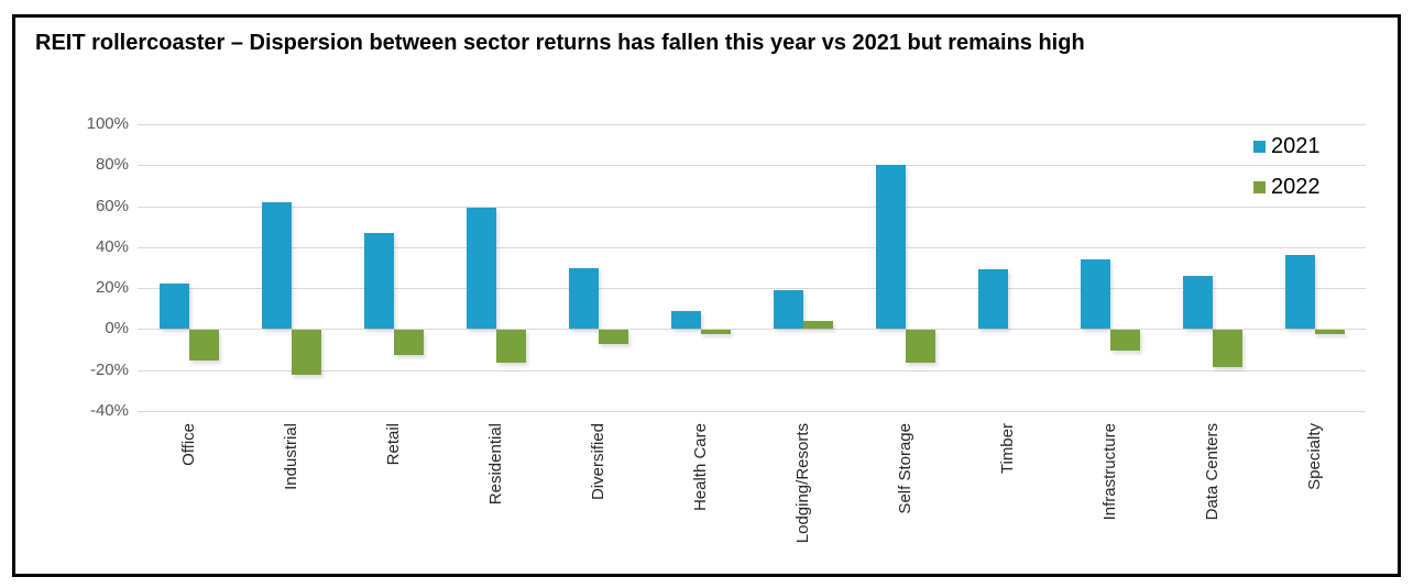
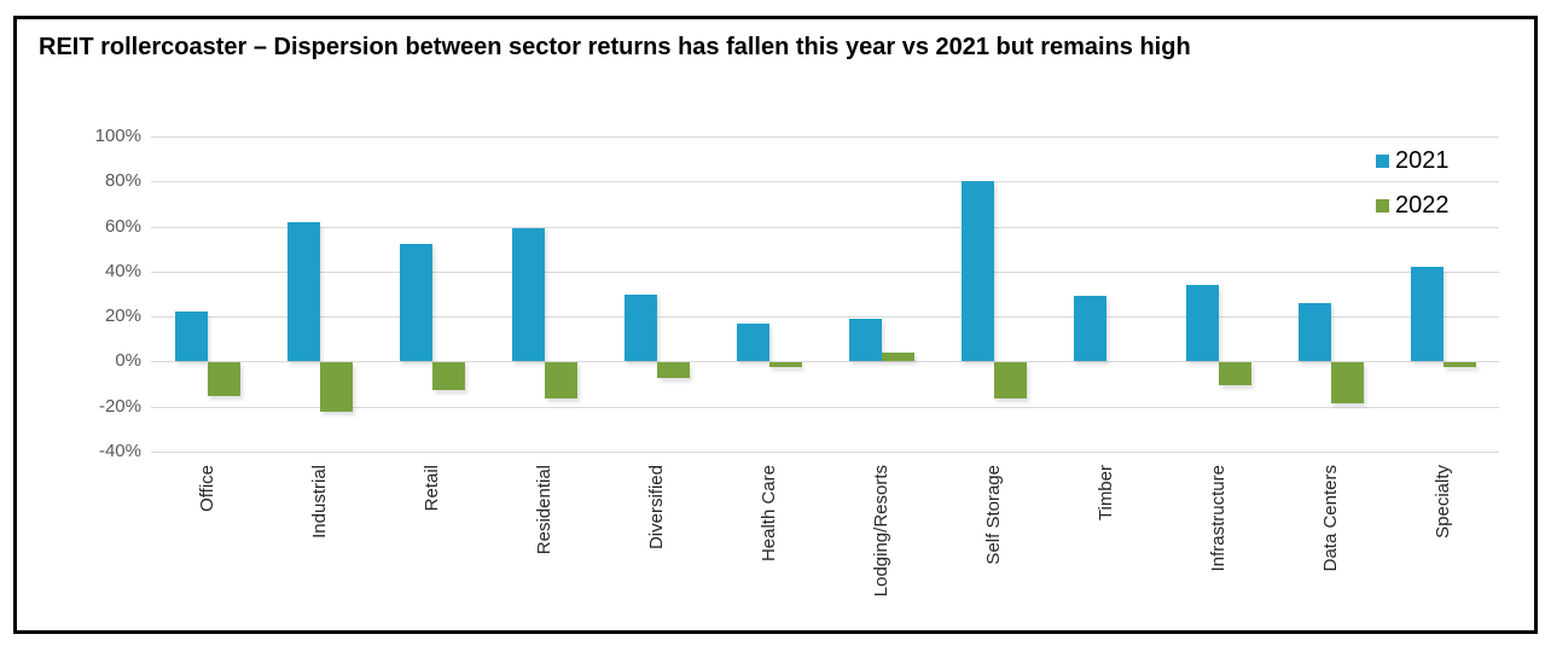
2021/Retail: 47% -> 52%
2021/Health Care: 9% -> 17%
2021/Specialty: 36% -> 42%
